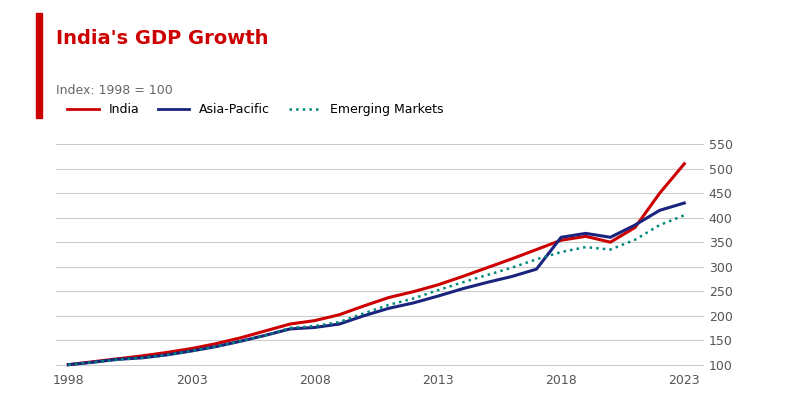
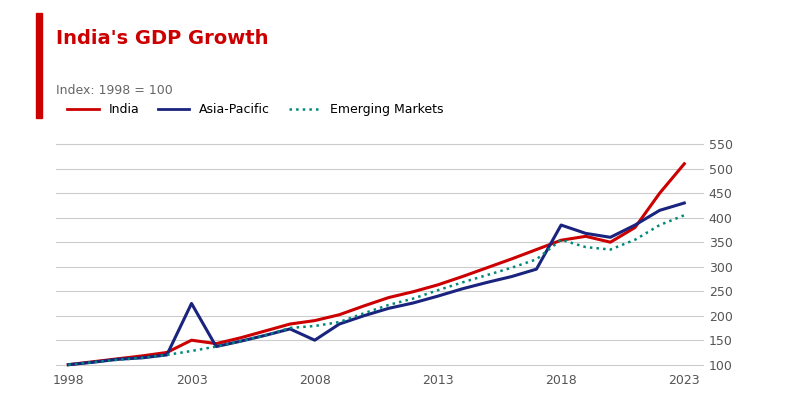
India/2003: 133 -> 150
Asia-Pacific/2003: 128 -> 225
Asia-Pacific/2008: 176 -> 150
Asia-Pacific/2018: 360 -> 385
Emerging Markets/2018: 330 -> 355
